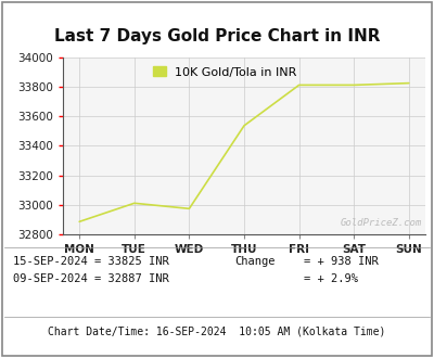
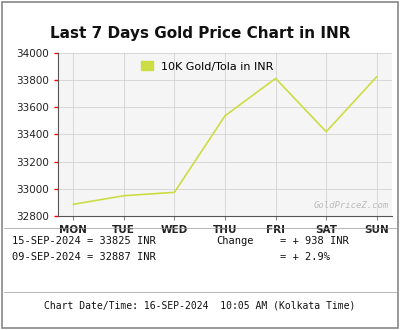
TUE: 33010 -> 32950
SAT: 33810 -> 33420
